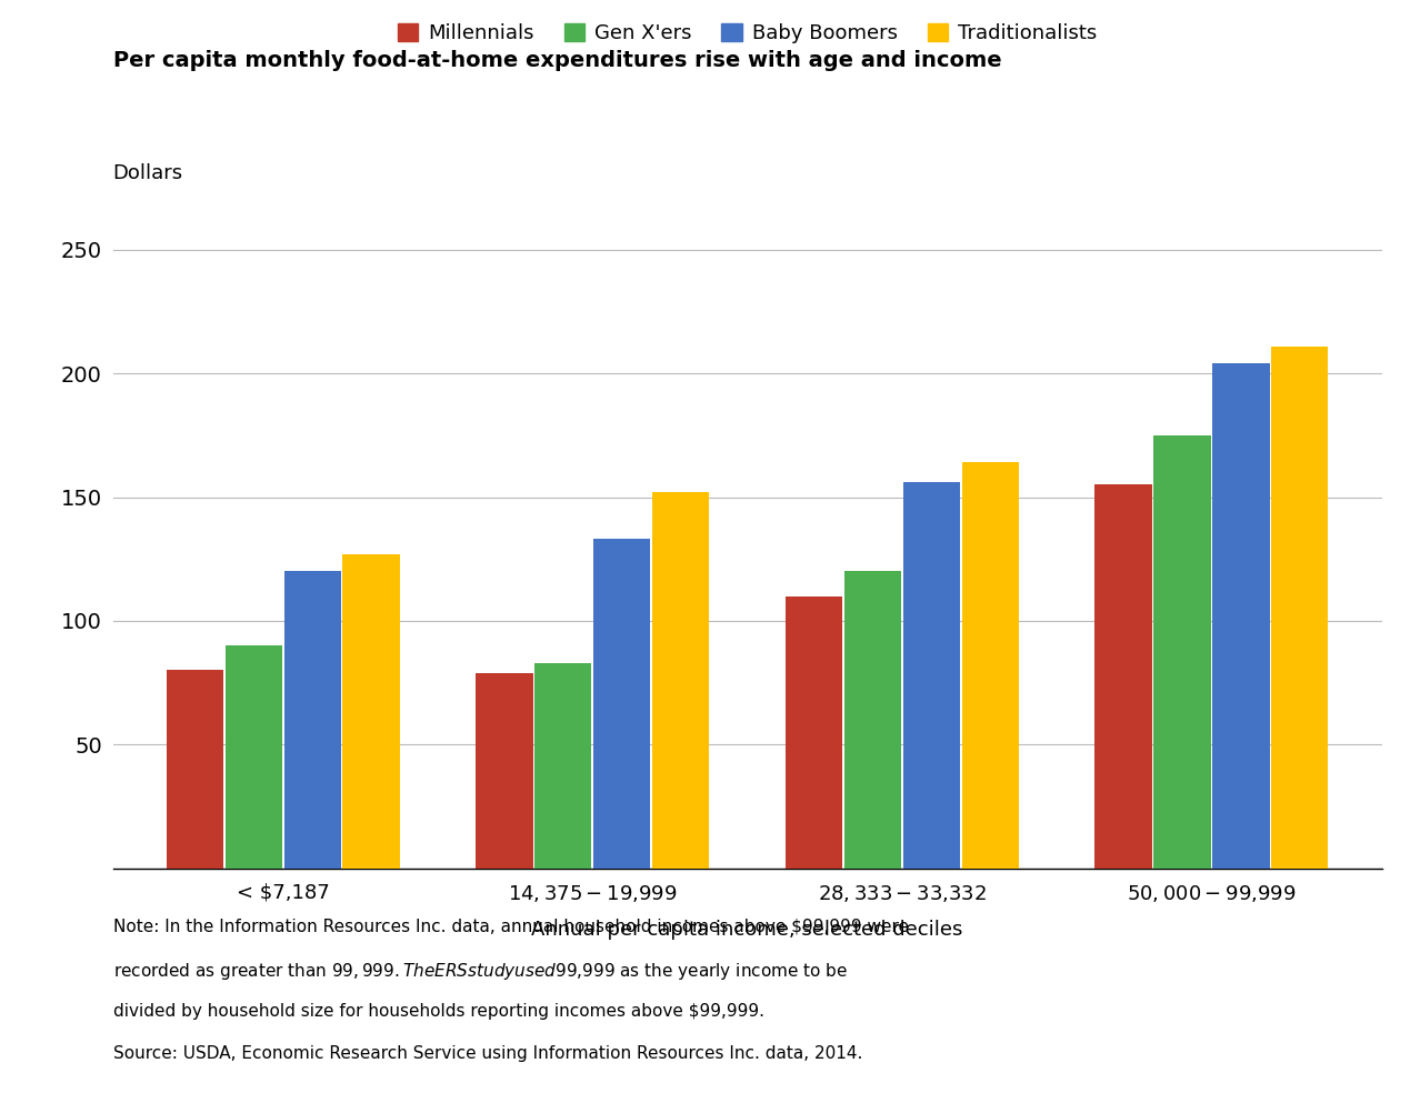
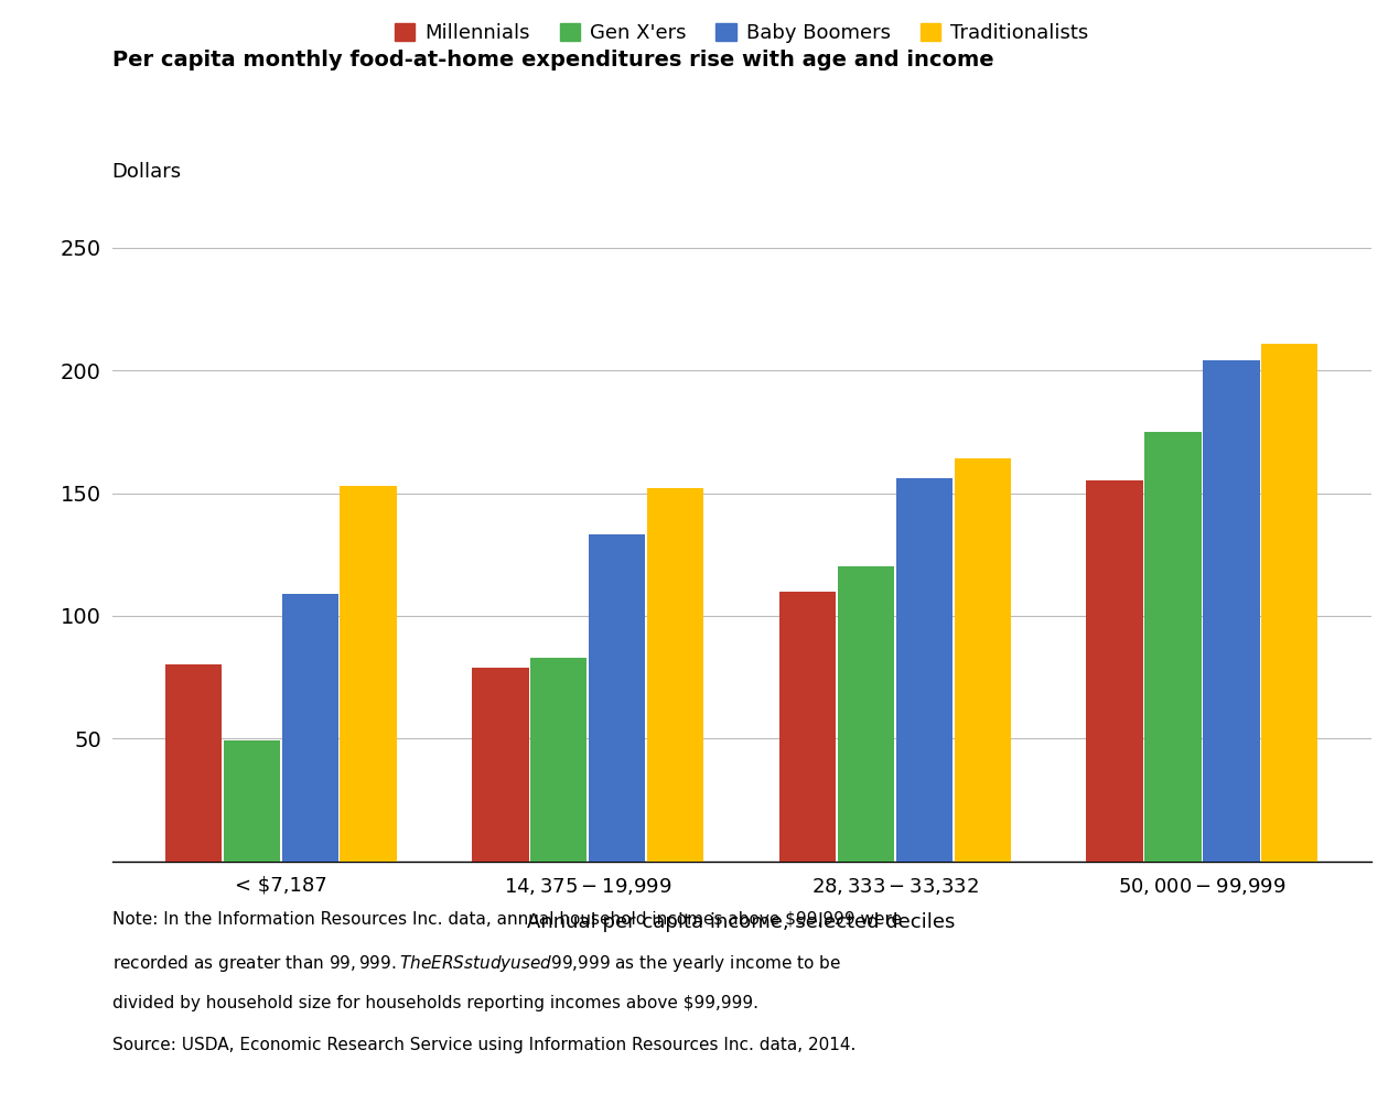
Gen X'ers/< $7,187: 90 -> 49
Baby Boomers/< $7,187: 120 -> 109
Traditionalists/< $7,187: 127 -> 153
